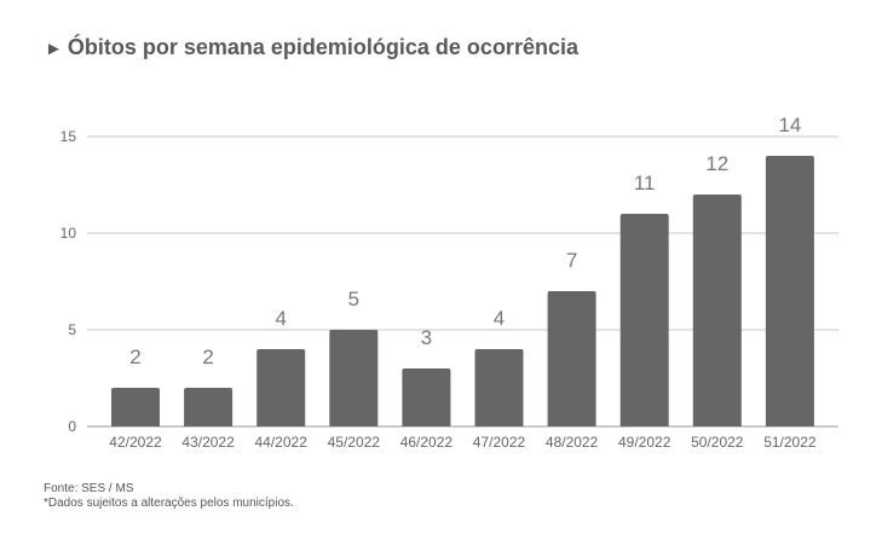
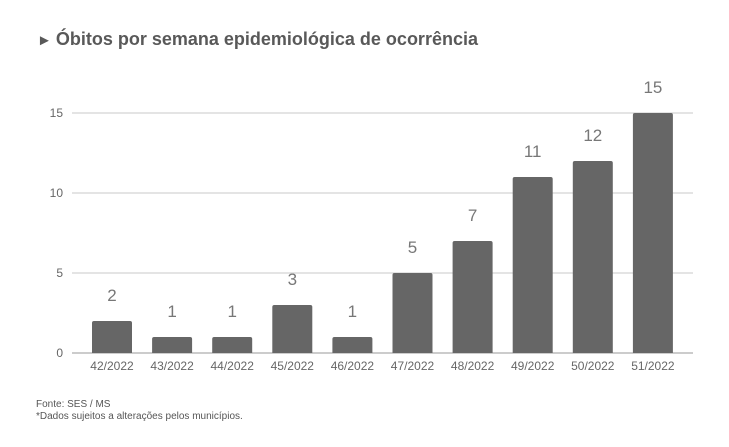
43/2022: 2 -> 1
44/2022: 4 -> 1
45/2022: 5 -> 3
46/2022: 3 -> 1
47/2022: 4 -> 5
51/2022: 14 -> 15
